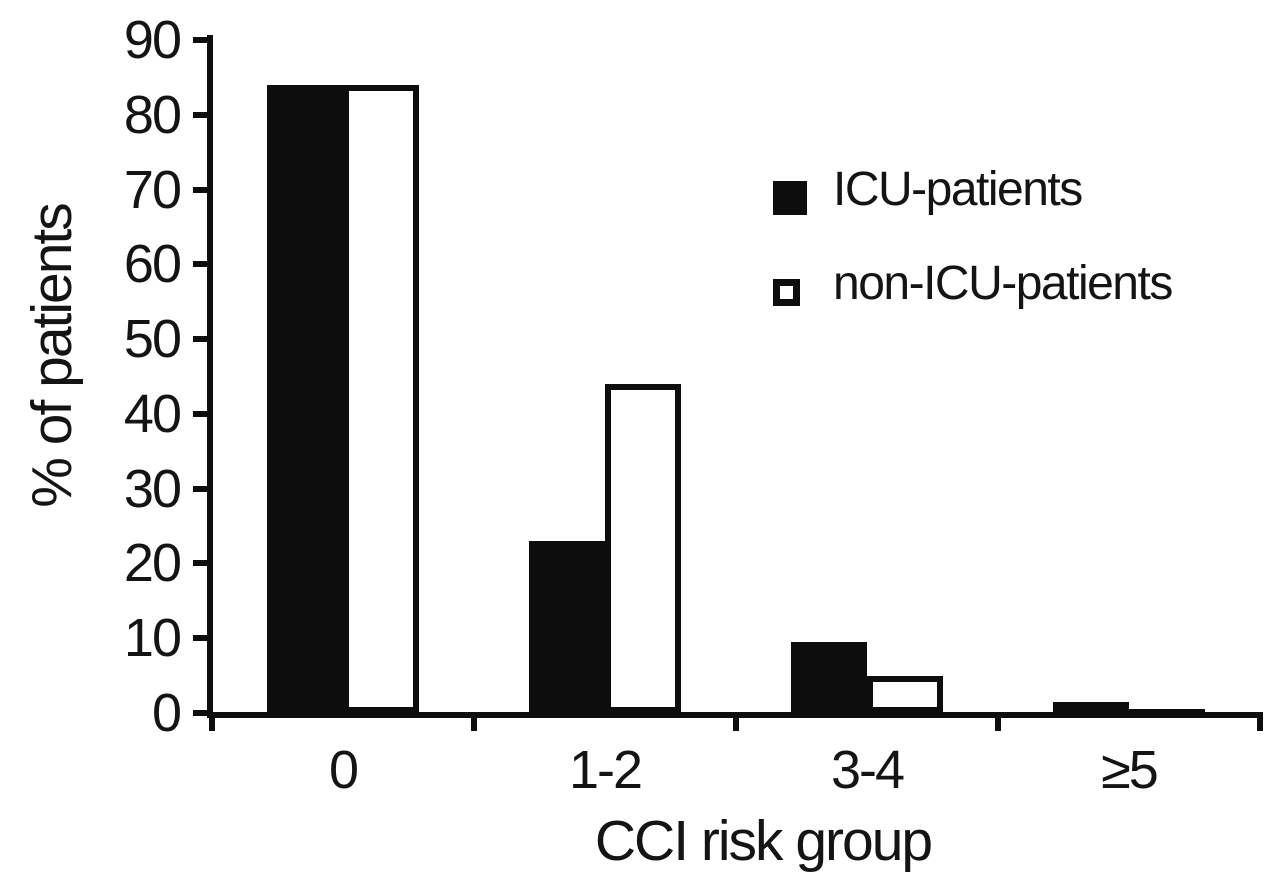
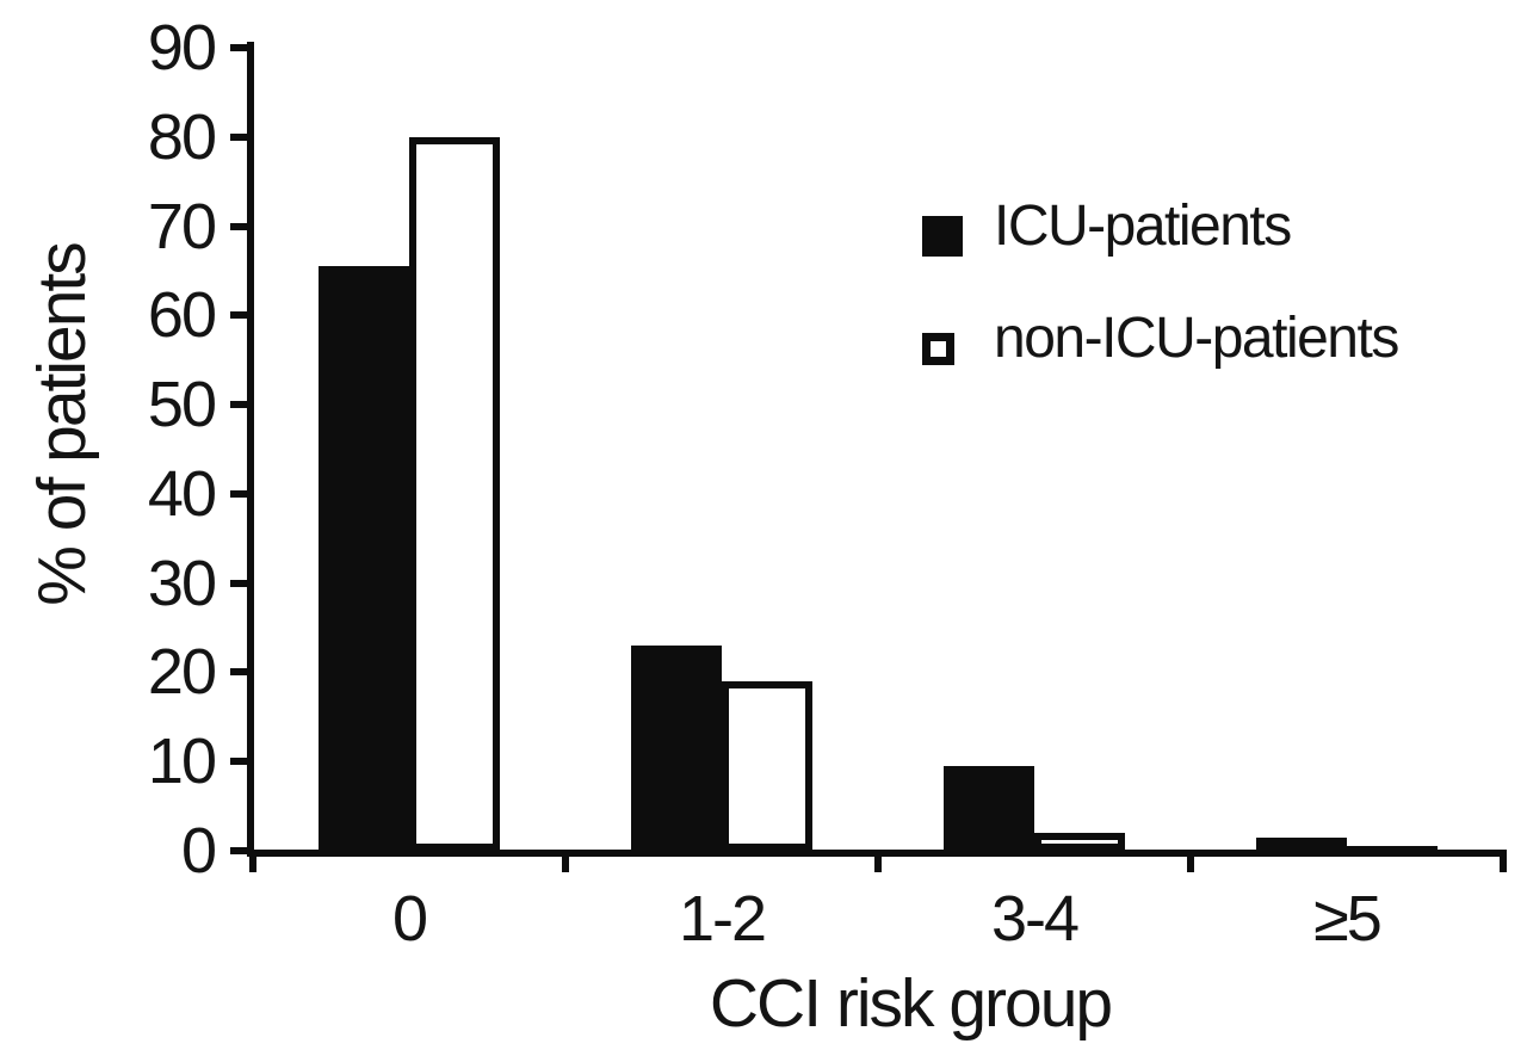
ICU-patients/0: 84 -> 66
non-ICU-patients/0: 84 -> 80
non-ICU-patients/1-2: 44 -> 19
non-ICU-patients/3-4: 5 -> 2
